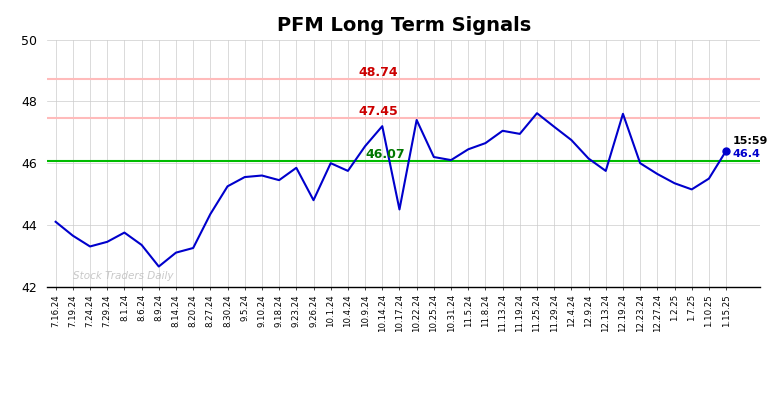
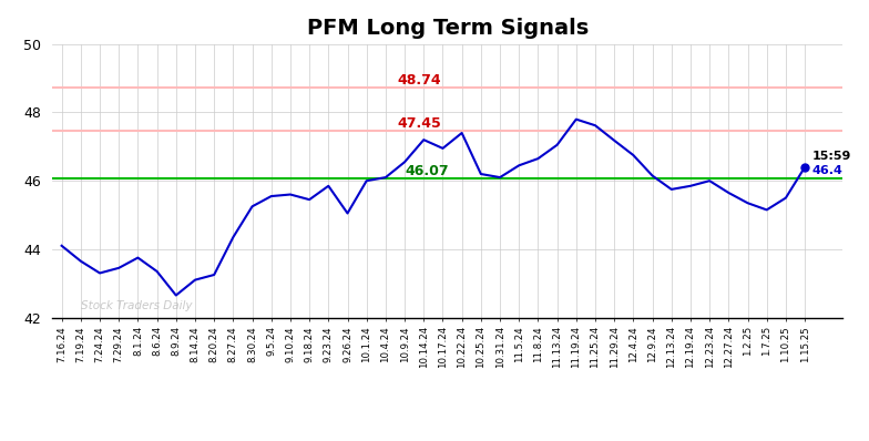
9.26.24: 44.80 -> 45.05
10.4.24: 45.75 -> 46.10
10.17.24: 44.50 -> 46.95
11.19.24: 46.95 -> 47.80
12.19.24: 47.60 -> 45.85
